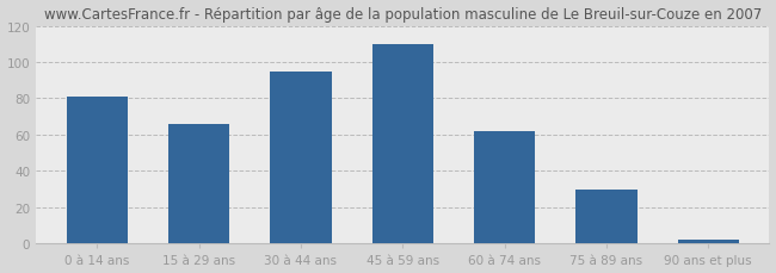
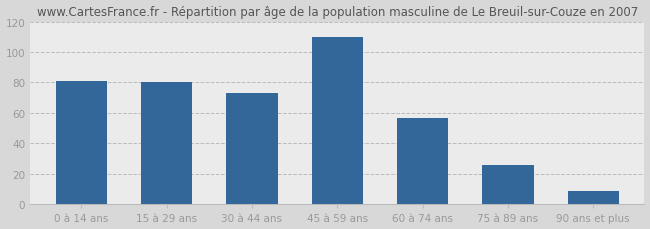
15 à 29 ans: 66 -> 80
30 à 44 ans: 95 -> 73
60 à 74 ans: 62 -> 57
75 à 89 ans: 30 -> 26
90 ans et plus: 2 -> 9
